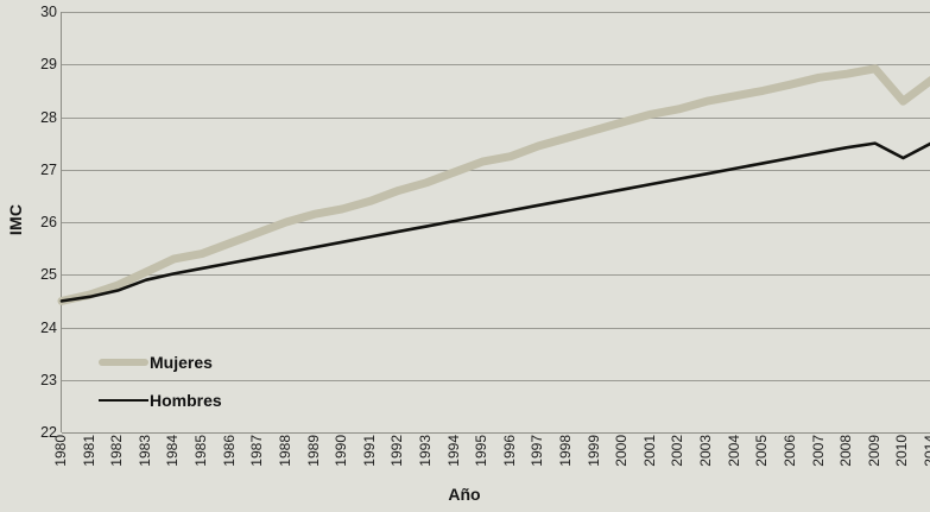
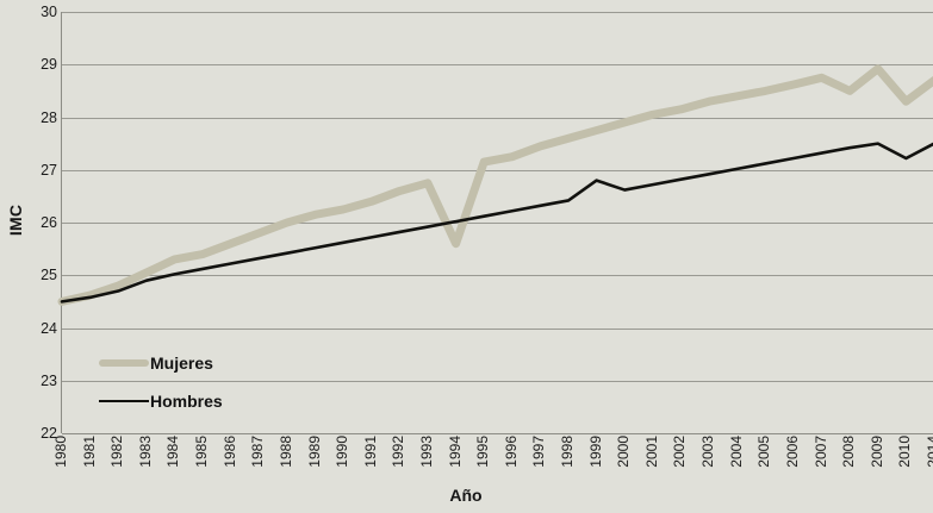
Mujeres/1994: 26.9 -> 25.6
Hombres/1999: 26.5 -> 26.8
Mujeres/2008: 28.8 -> 28.5
